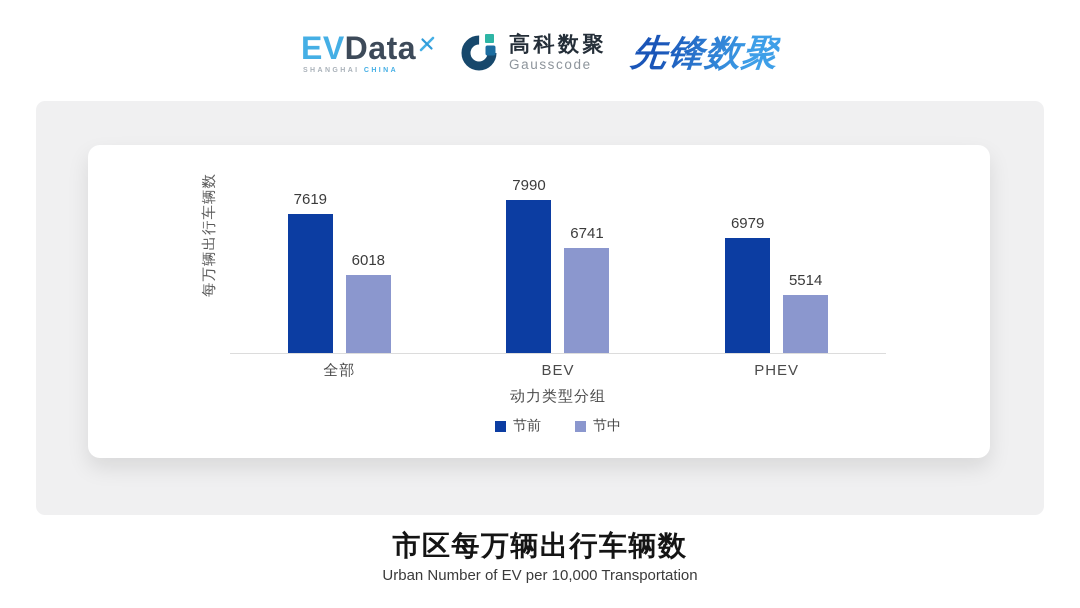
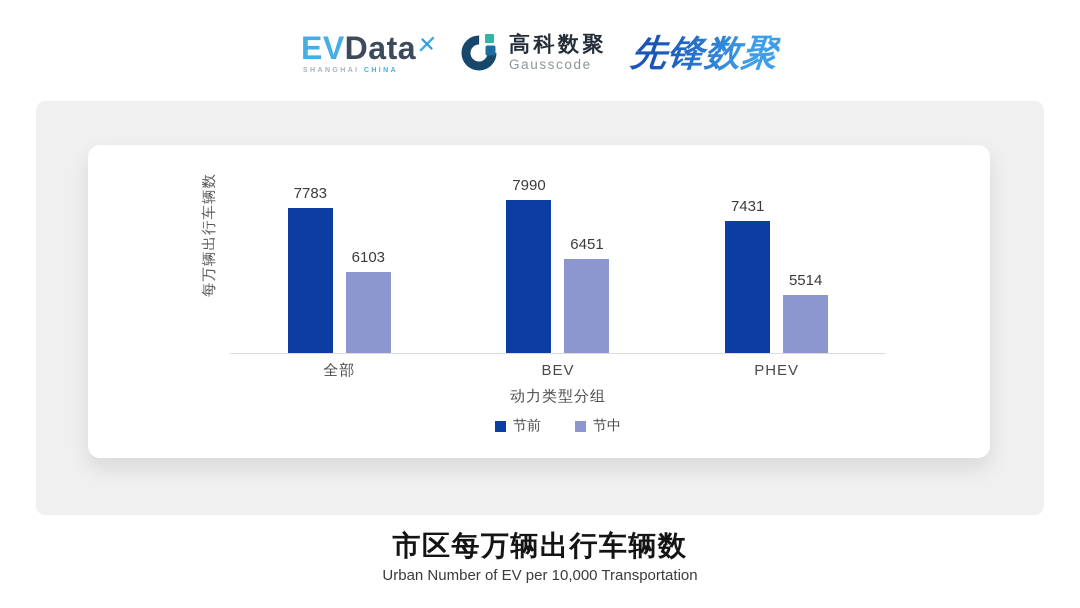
节前/全部: 7619 -> 7783
节中/全部: 6018 -> 6103
节中/BEV: 6741 -> 6451
节前/PHEV: 6979 -> 7431
